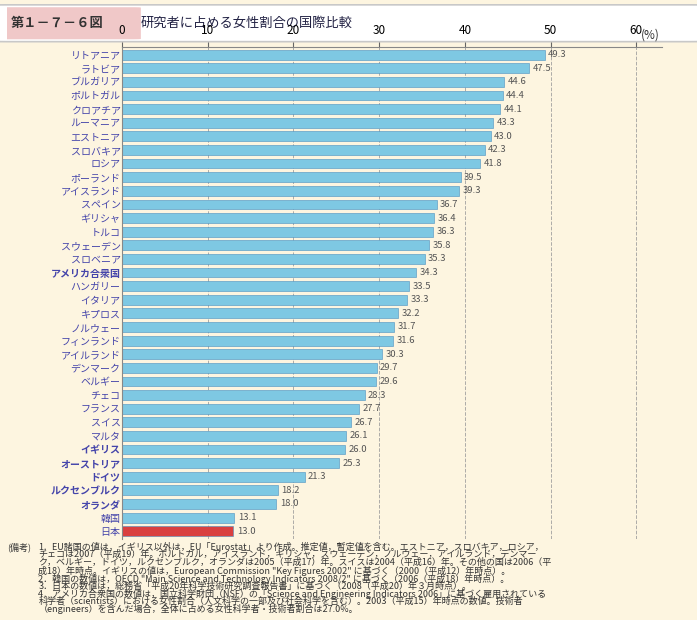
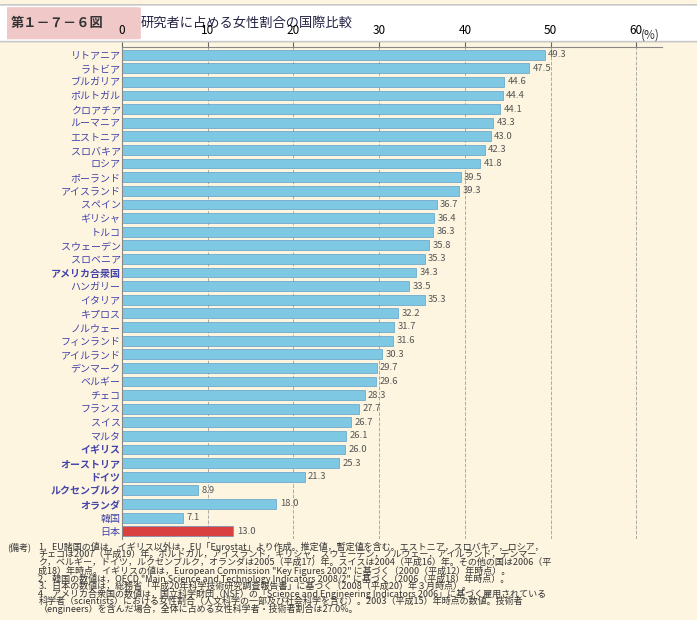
イタリア: 33.3 -> 35.3
ルクセンブルク: 18.2 -> 8.9
韓国: 13.1 -> 7.1
